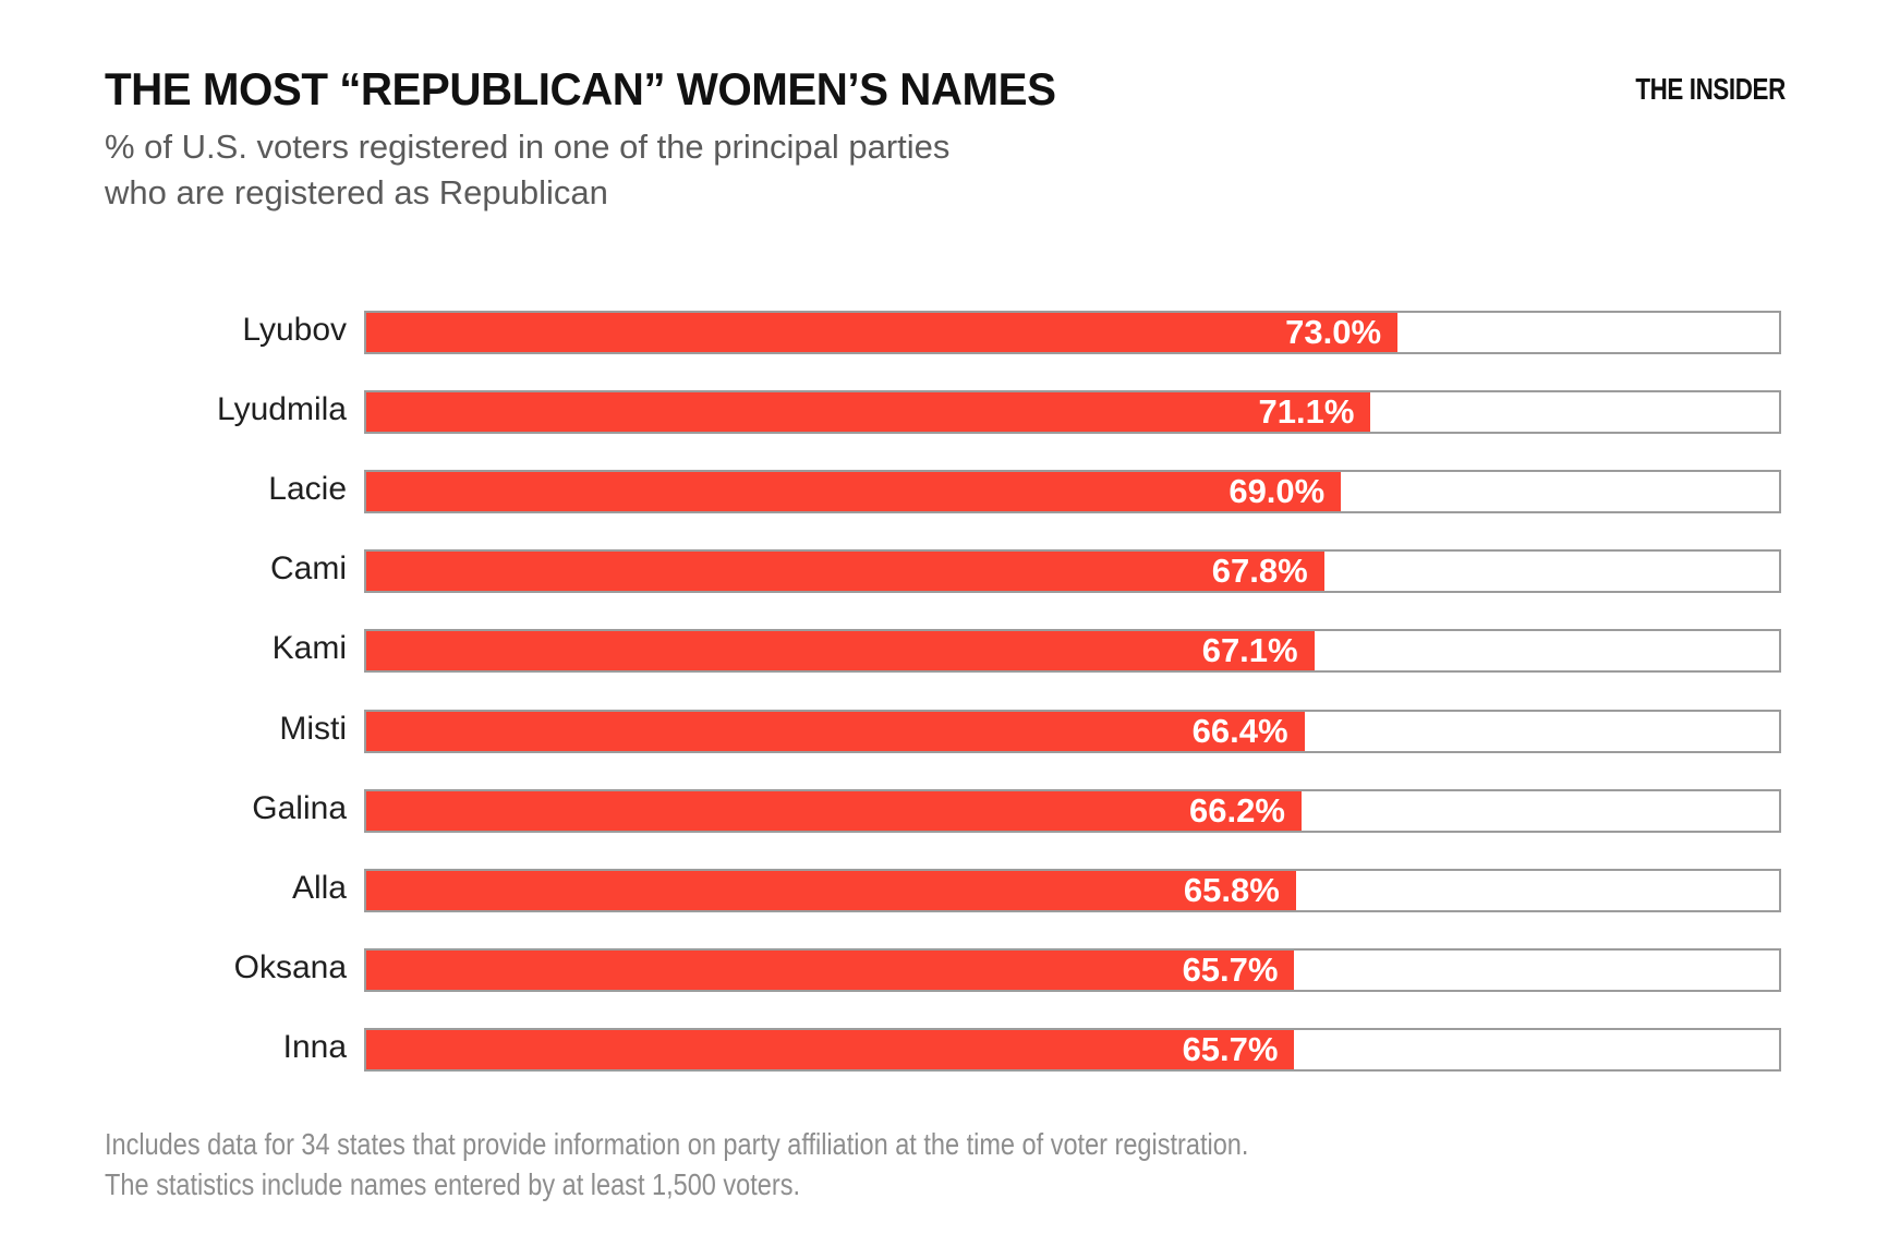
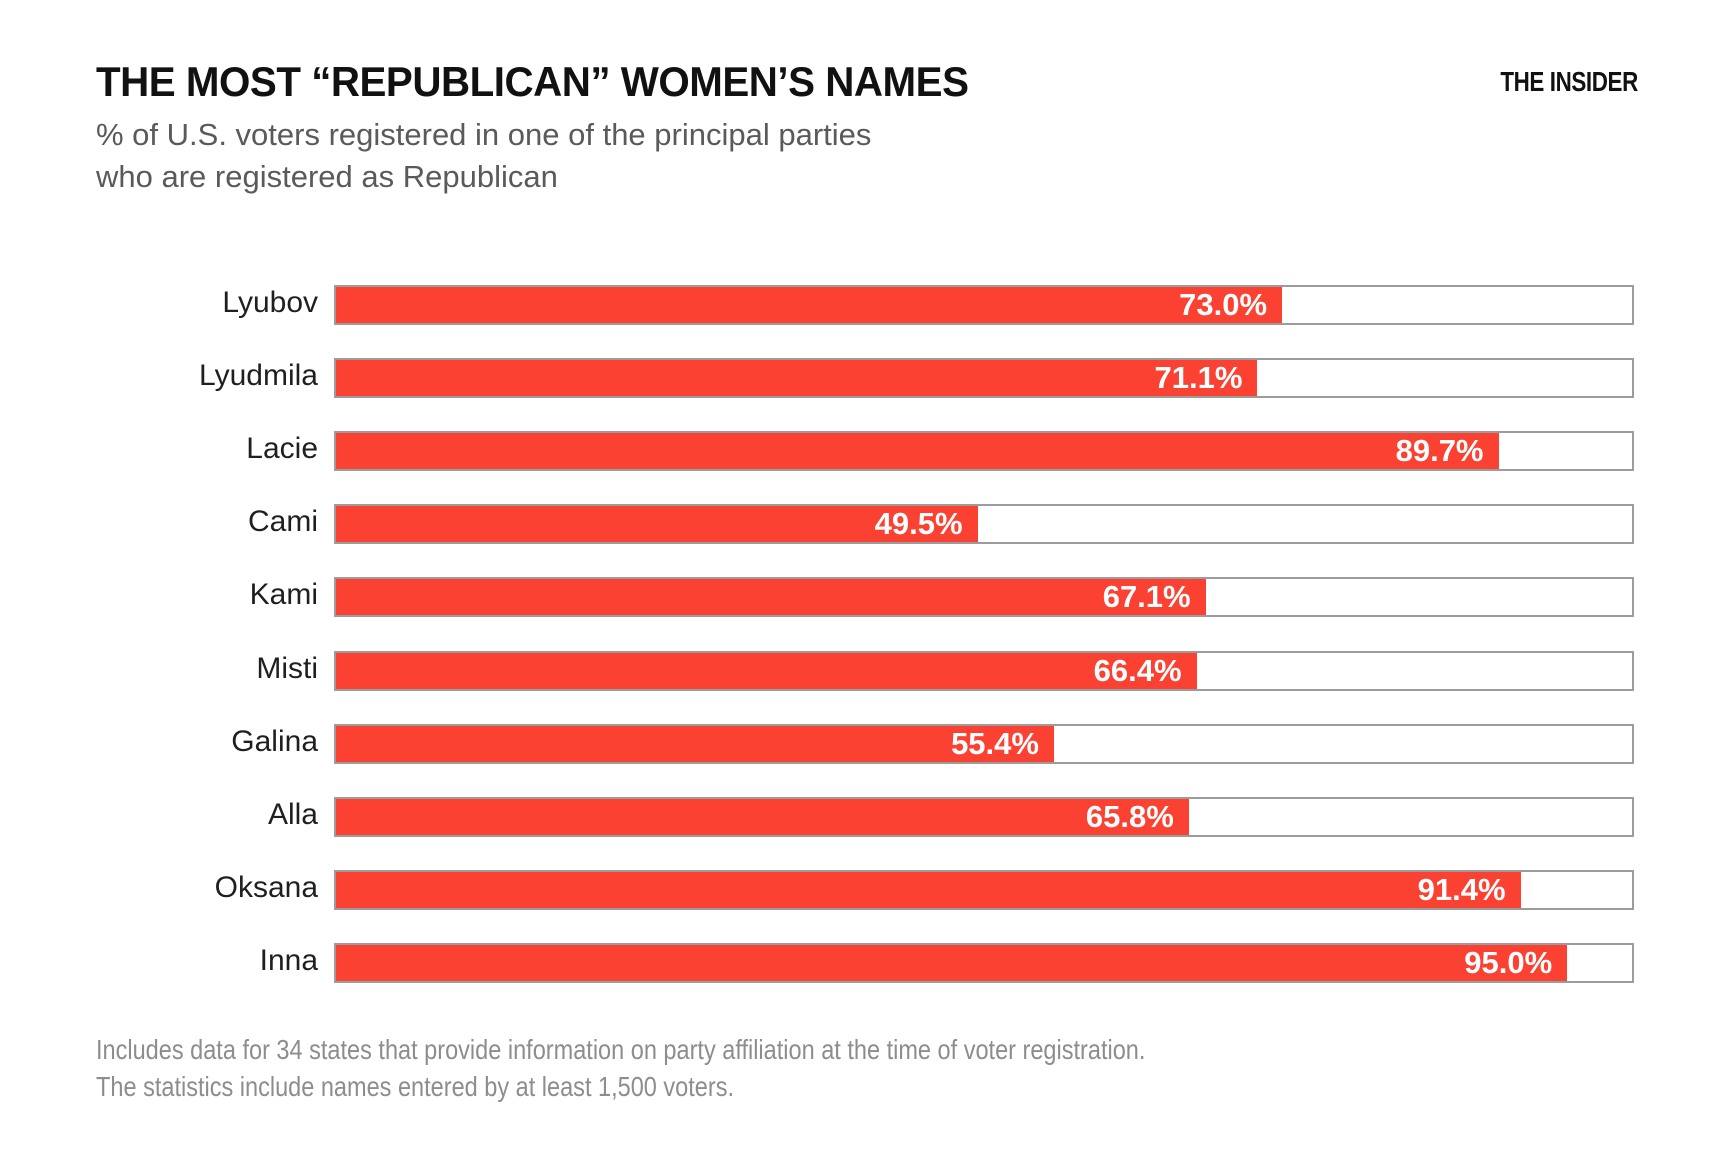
Lacie: 69.0% -> 89.7%
Cami: 67.8% -> 49.5%
Galina: 66.2% -> 55.4%
Oksana: 65.7% -> 91.4%
Inna: 65.7% -> 95.0%
